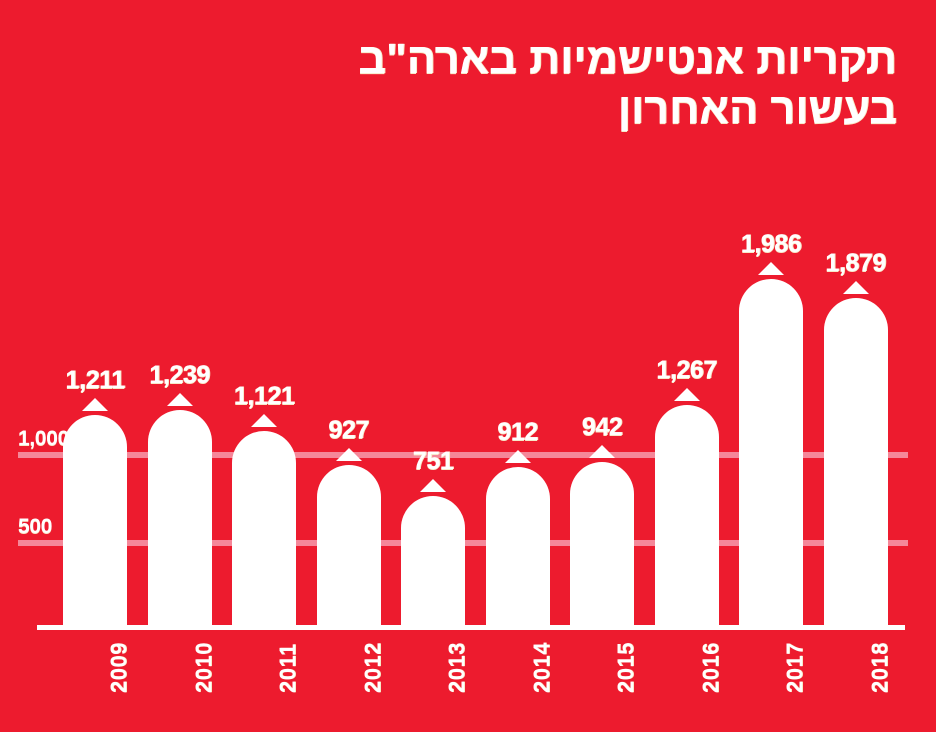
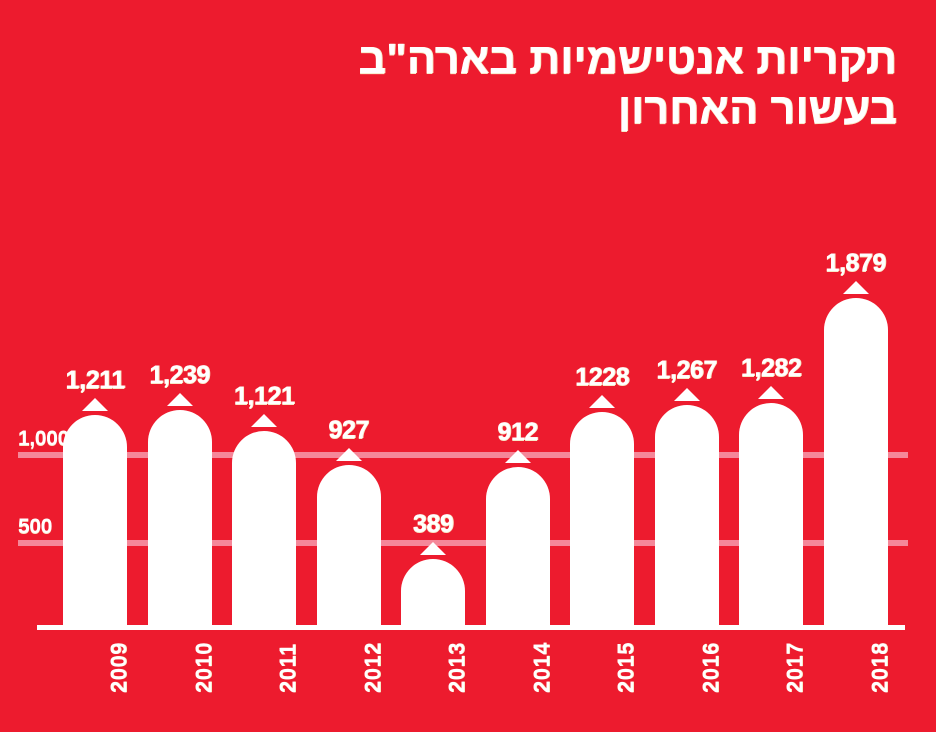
2013: 751 -> 389
2015: 942 -> 1228
2017: 1,986 -> 1,282
